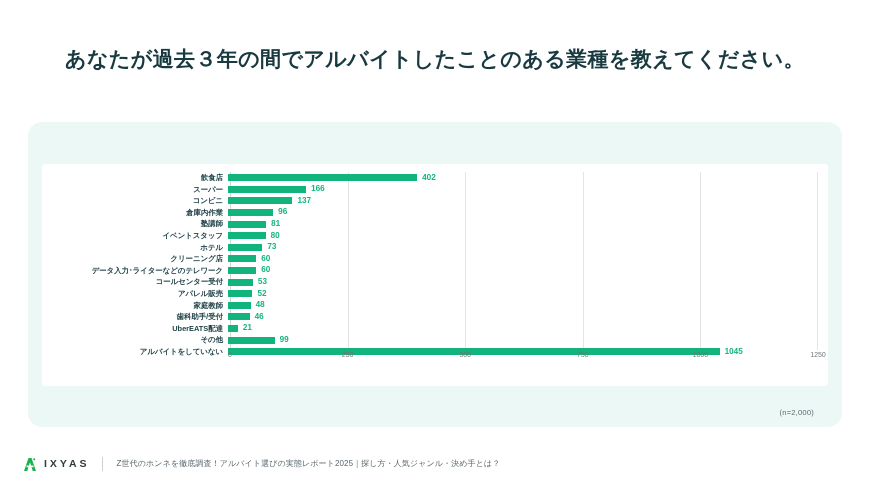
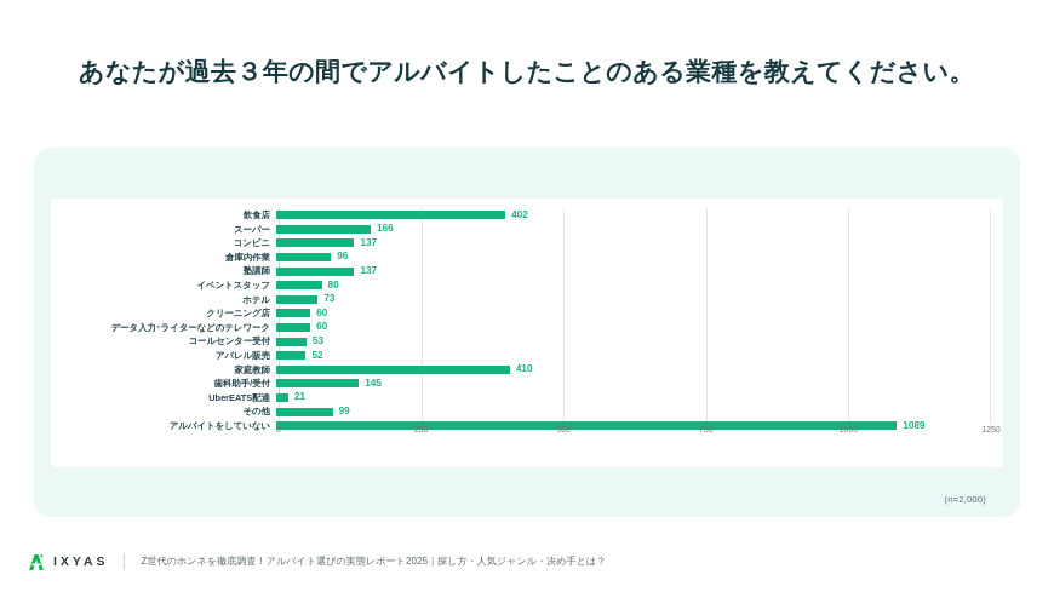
塾講師: 81 -> 137
家庭教師: 48 -> 410
歯科助手/受付: 46 -> 145
アルバイトをしていない: 1045 -> 1089
